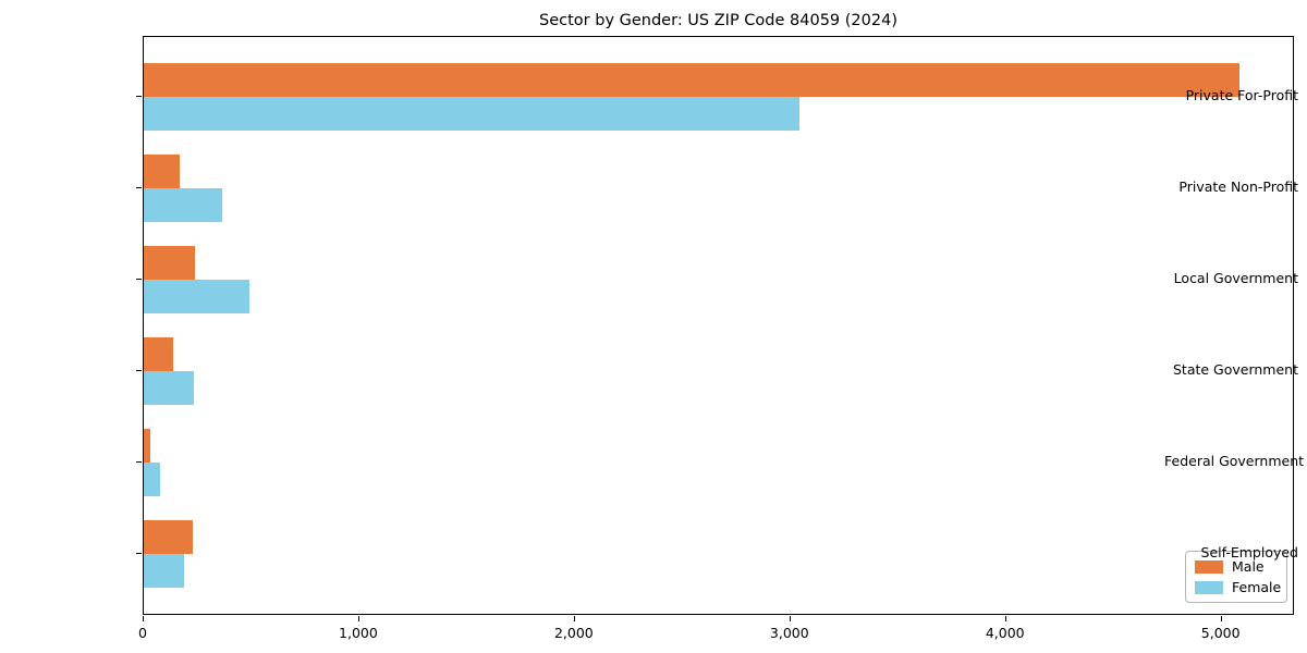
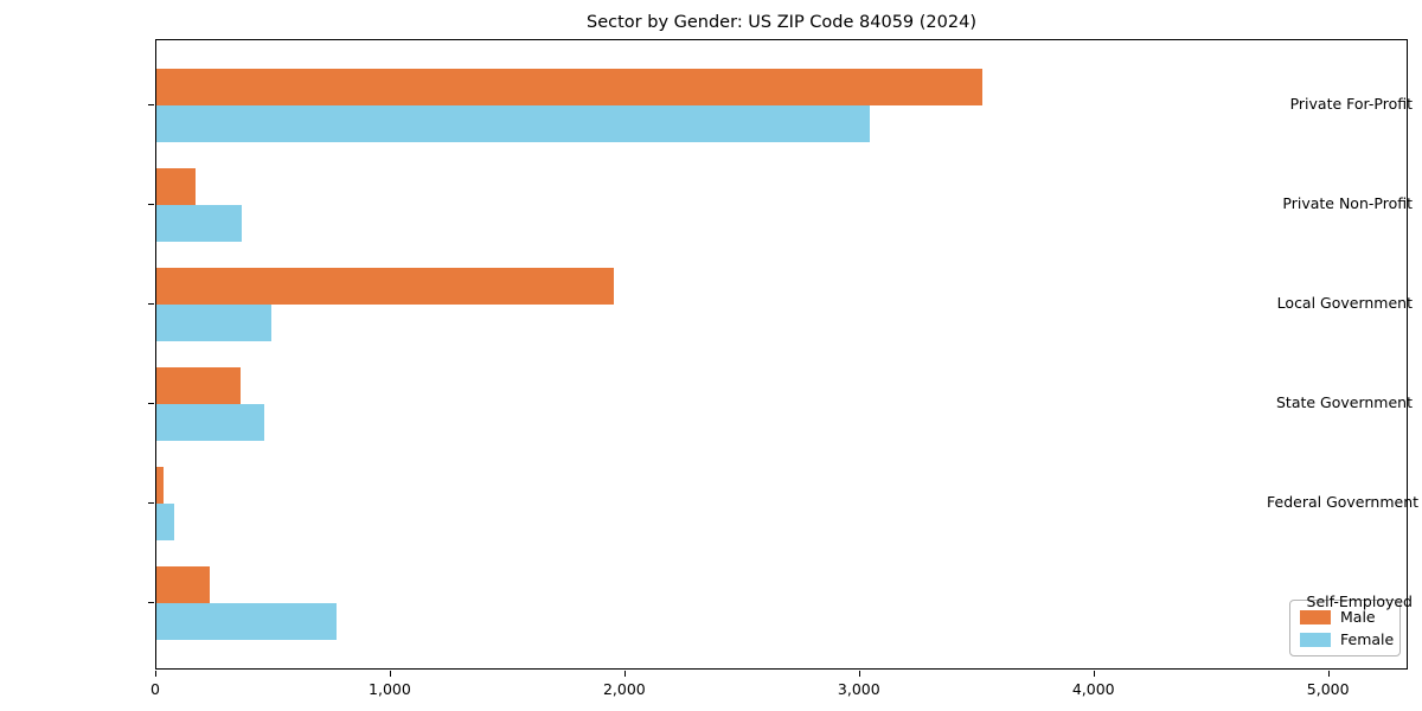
Male/Private For-Profit: 5080 -> 3520
Male/Local Government: 240 -> 1950
Male/State Government: 140 -> 360
Female/State Government: 230 -> 460
Female/Self-Employed: 190 -> 770
